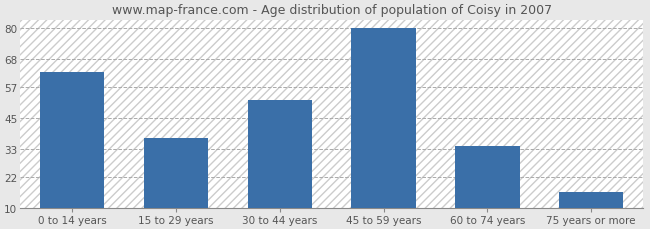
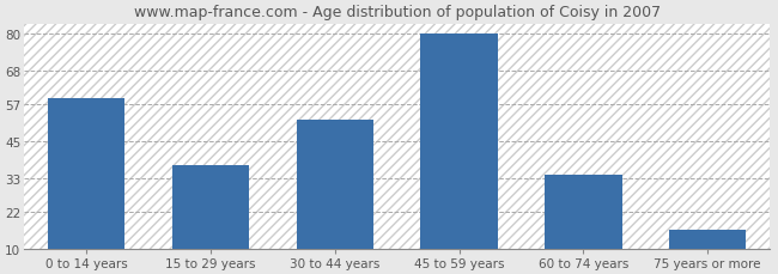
0 to 14 years: 63 -> 59
